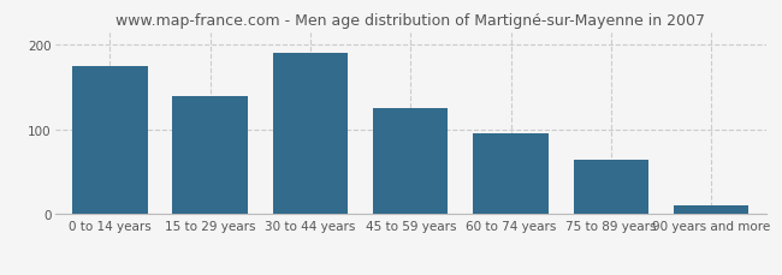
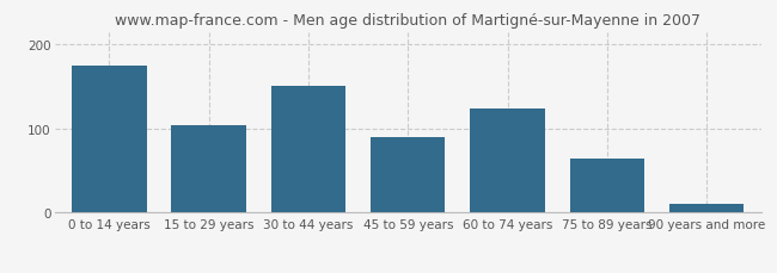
15 to 29 years: 140 -> 104
30 to 44 years: 190 -> 150
45 to 59 years: 125 -> 90
60 to 74 years: 95 -> 124
